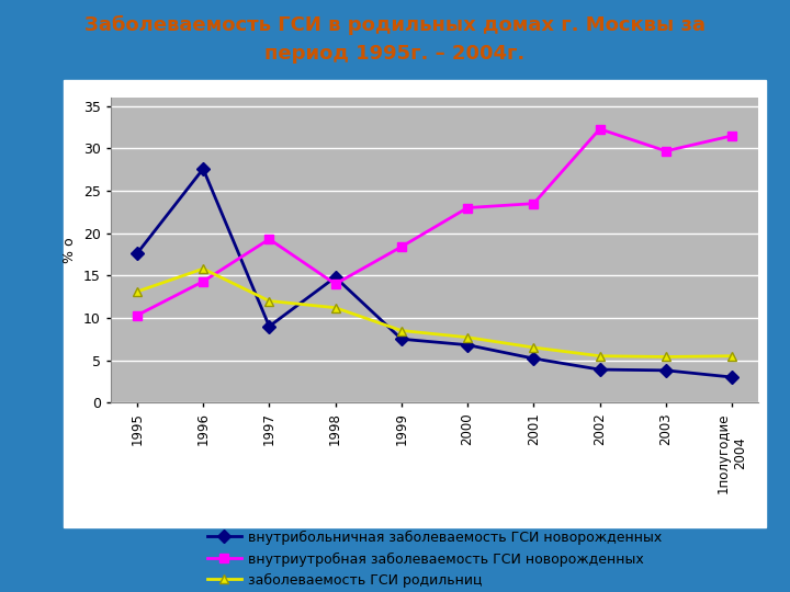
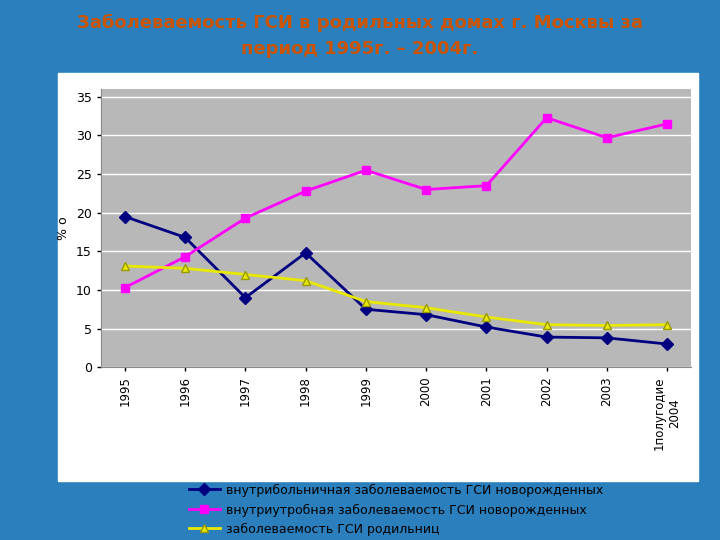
внутрибольничная заболеваемость ГСИ новорожденных/1995: 17.6 -> 19.5
внутрибольничная заболеваемость ГСИ новорожденных/1996: 27.6 -> 16.8
заболеваемость ГСИ родильниц/1996: 15.8 -> 12.8
внутриутробная заболеваемость ГСИ новорожденных/1998: 14.0 -> 22.8
внутриутробная заболеваемость ГСИ новорожденных/1999: 18.4 -> 25.5
